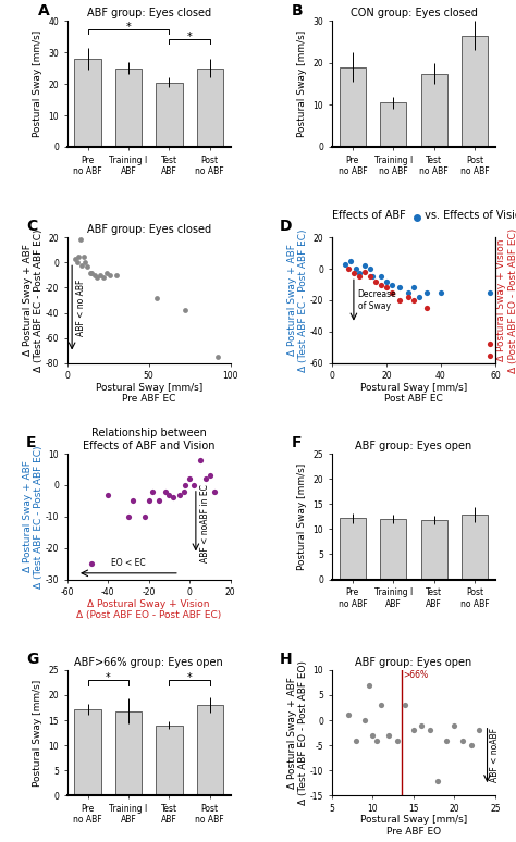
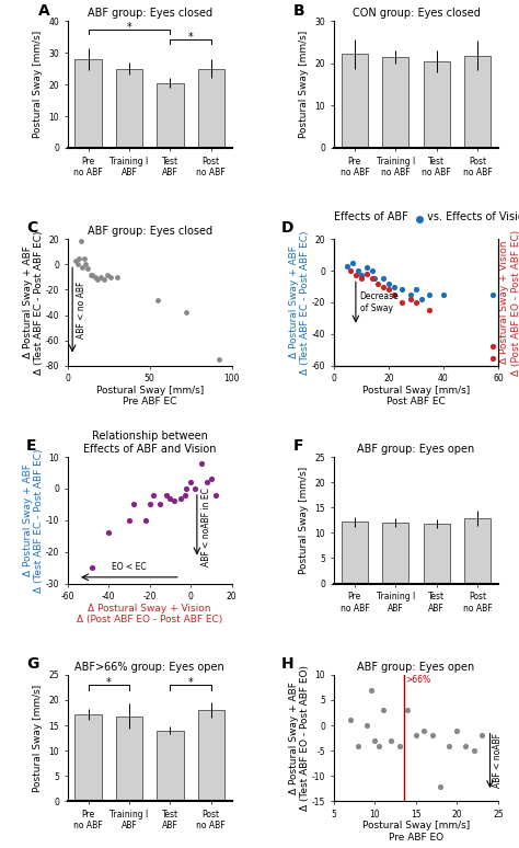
CON group: Eyes closed/Pre no ABF: 19.0 -> 22.2
CON group: Eyes closed/Training I no ABF: 10.5 -> 21.5
CON group: Eyes closed/Test no ABF: 17.5 -> 20.5
CON group: Eyes closed/Post no ABF: 26.5 -> 21.8
Relationship between Effects of ABF and Vision/-40: -3 -> -14
